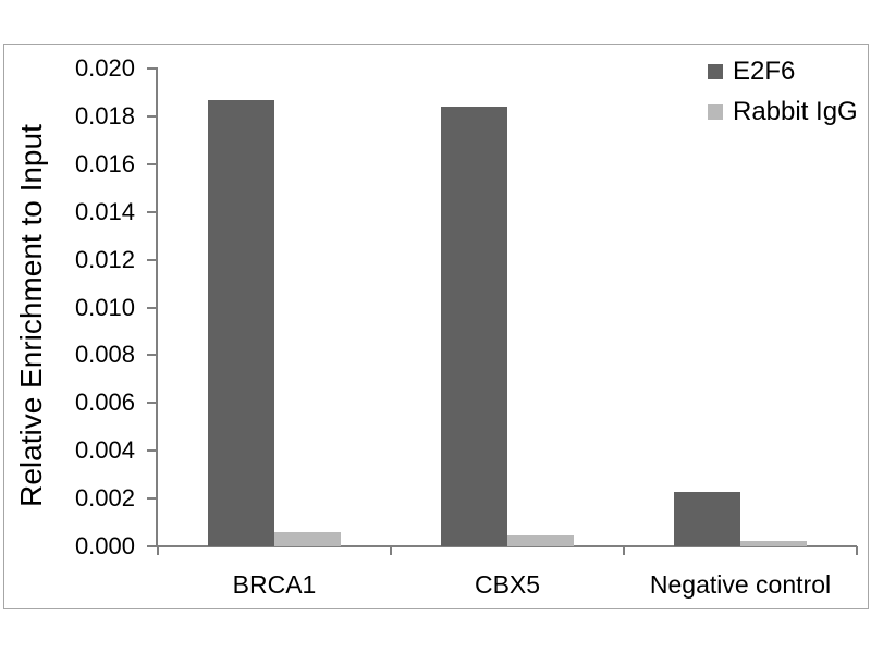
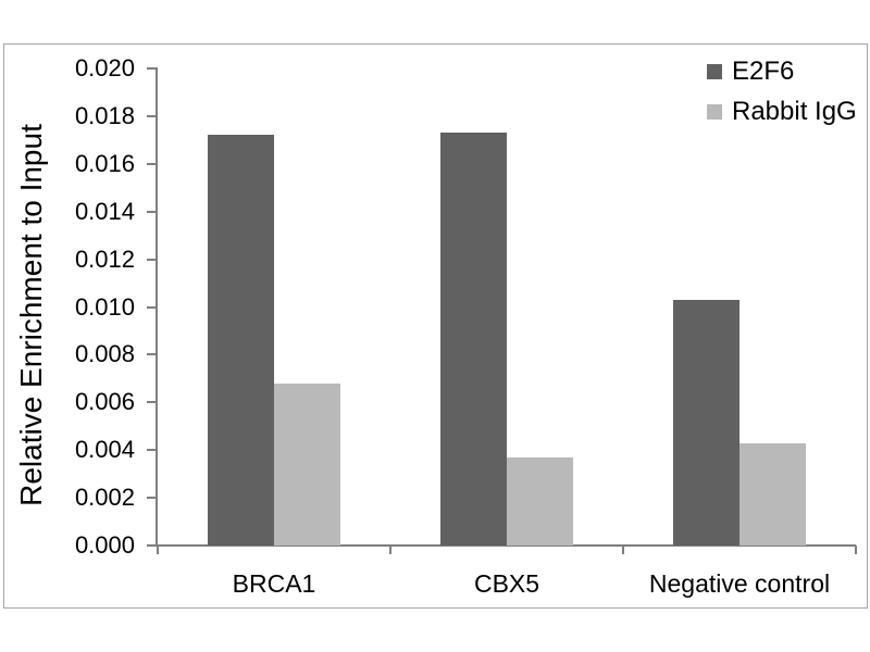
E2F6/BRCA1: 0.0187 -> 0.0172
Rabbit IgG/BRCA1: 0.0006 -> 0.0068
E2F6/CBX5: 0.0184 -> 0.0173
Rabbit IgG/CBX5: 0.0004 -> 0.0037
E2F6/Negative control: 0.0023 -> 0.0103
Rabbit IgG/Negative control: 0.0003 -> 0.0043
